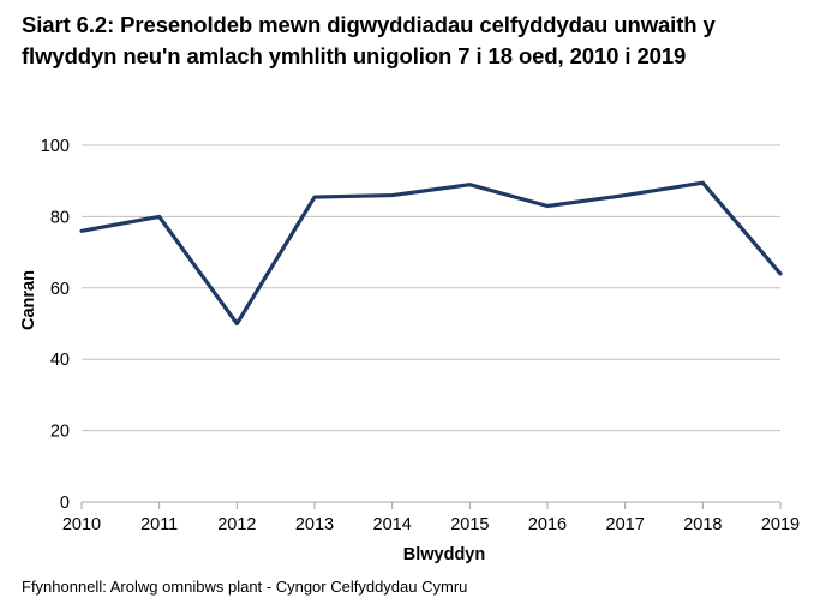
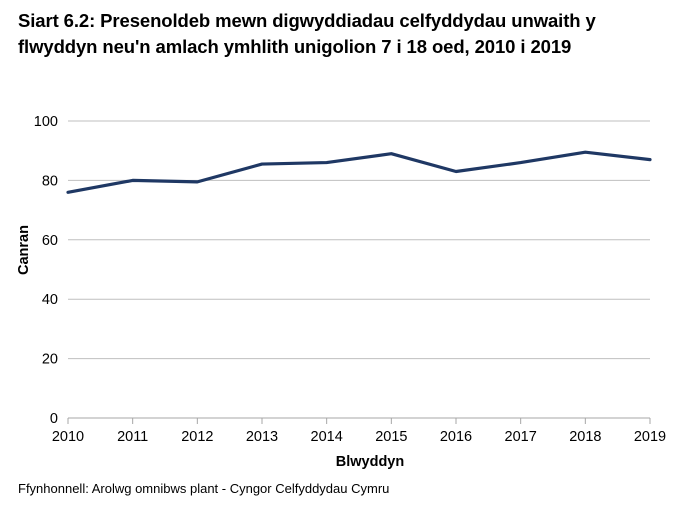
2012: 50 -> 80
2019: 64 -> 87
